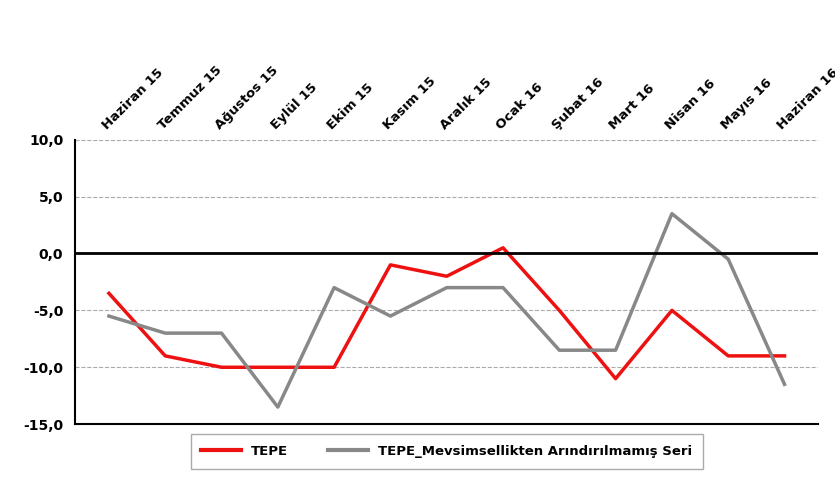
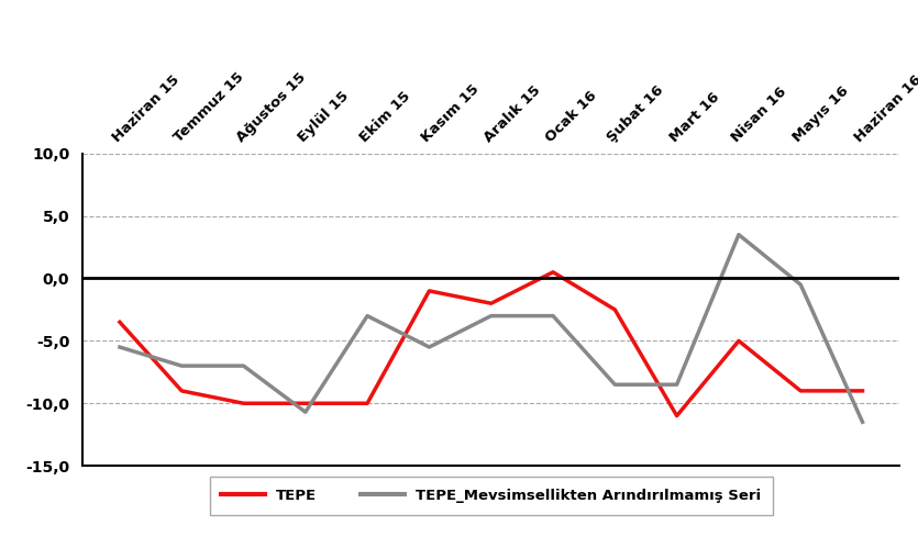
TEPE_Mevsimsellikten Arındırılmamış Seri/Eylül 15: -13,5 -> -10,7
TEPE/Şubat 16: -5,0 -> -2,5
